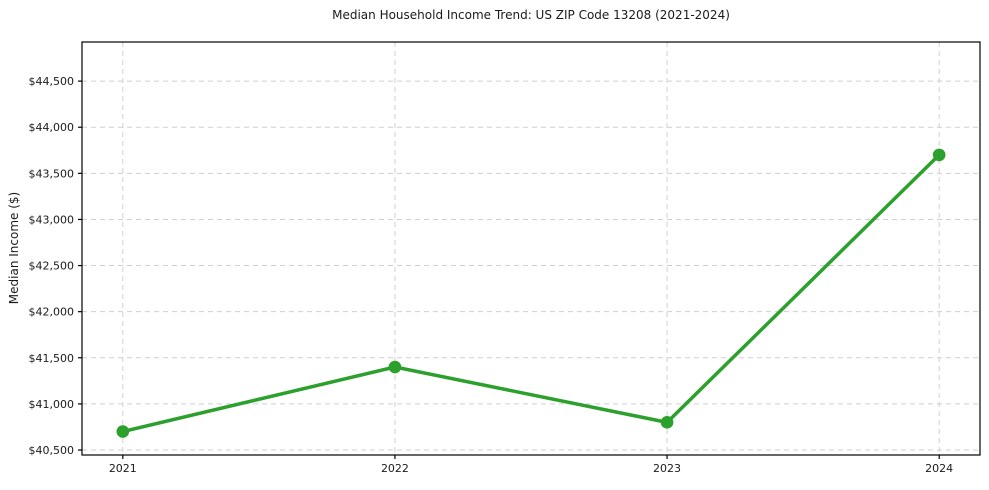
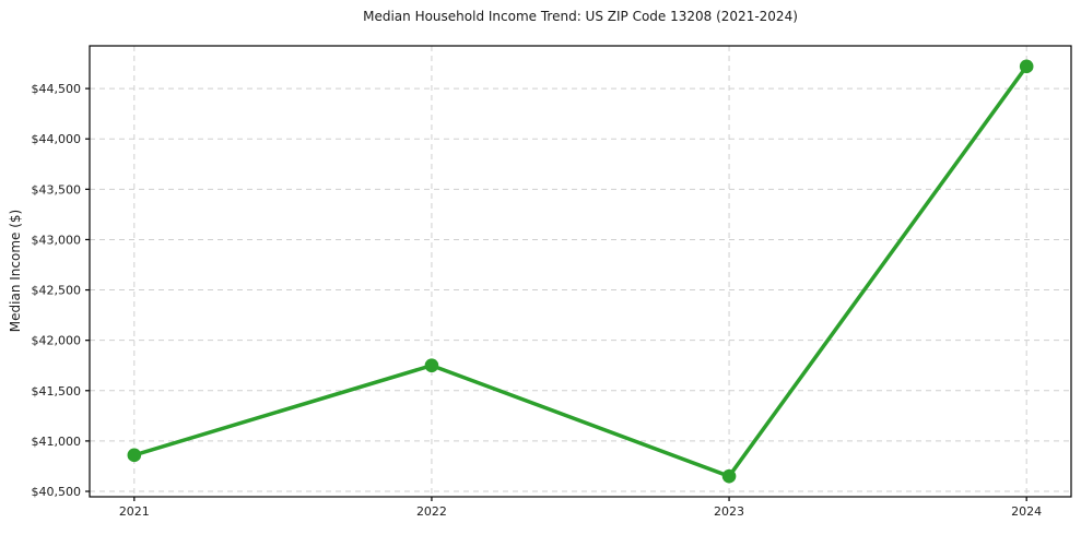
2021: $40700 -> $40900
2022: $41400 -> $41800
2023: $40800 -> $40600
2024: $43700 -> $44700
